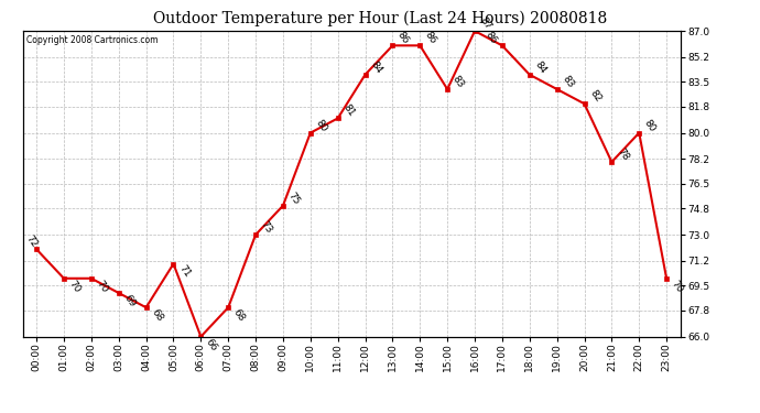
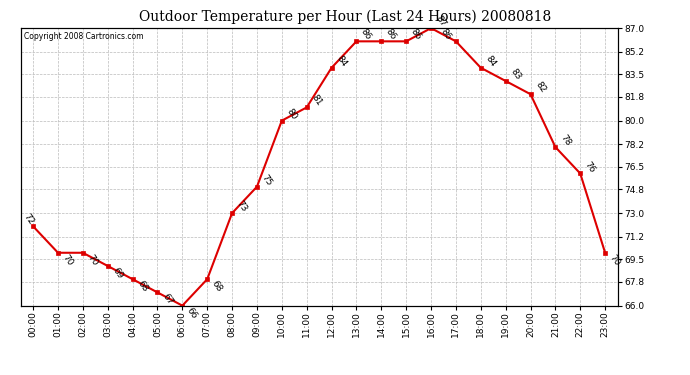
05:00: 71 -> 67
15:00: 83 -> 86
22:00: 80 -> 76
